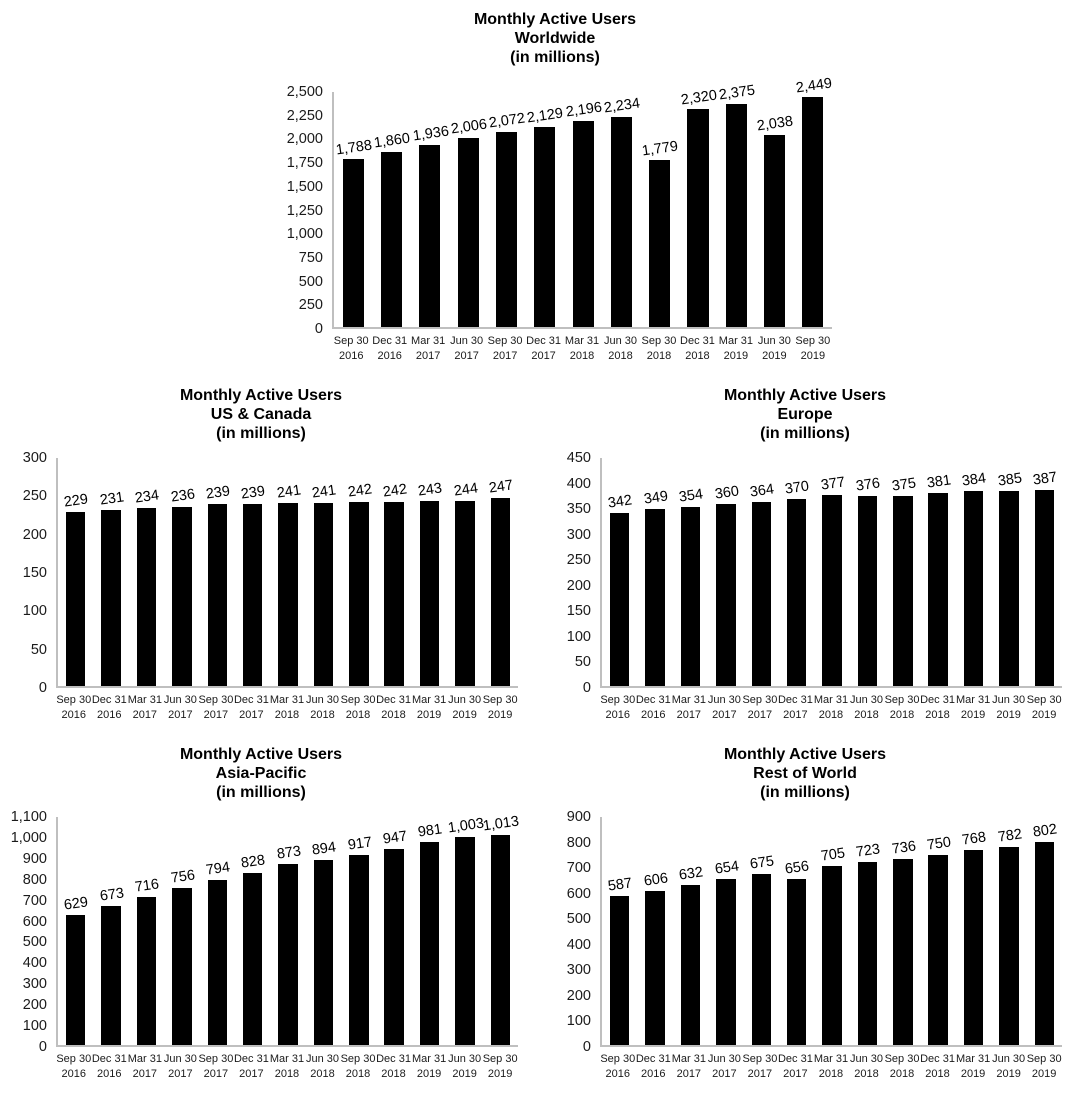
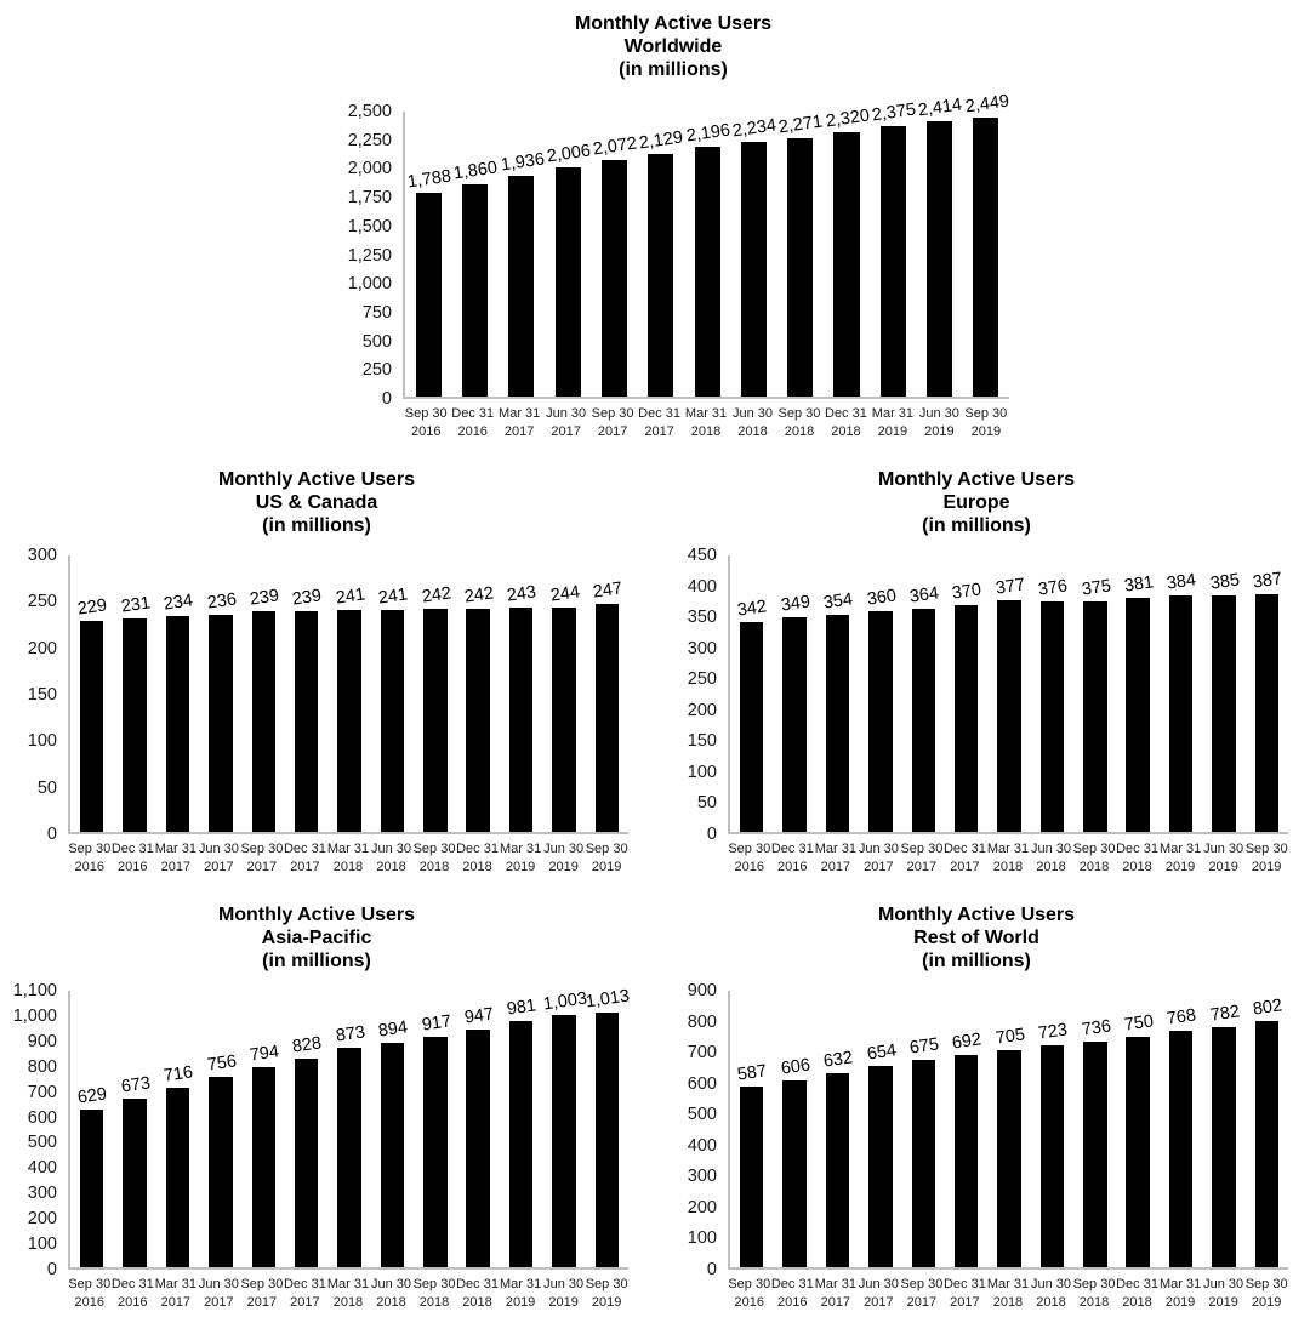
Monthly Active Users Worldwide (in millions)/Sep 30 2018: 1,779 -> 2,271
Monthly Active Users Worldwide (in millions)/Jun 30 2019: 2,038 -> 2,414
Monthly Active Users Rest of World (in millions)/Dec 31 2017: 656 -> 692
